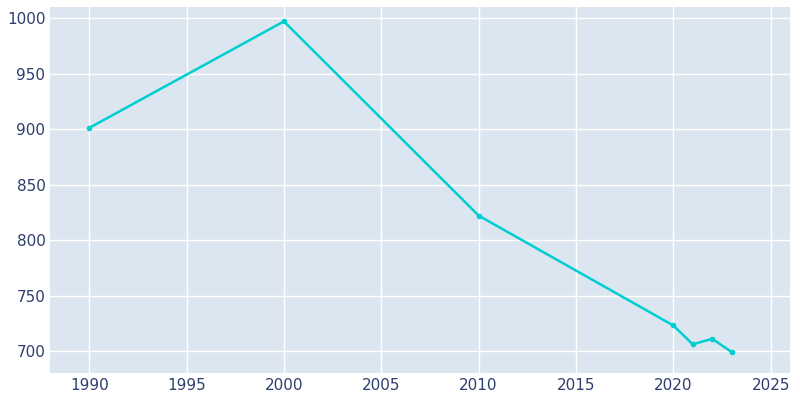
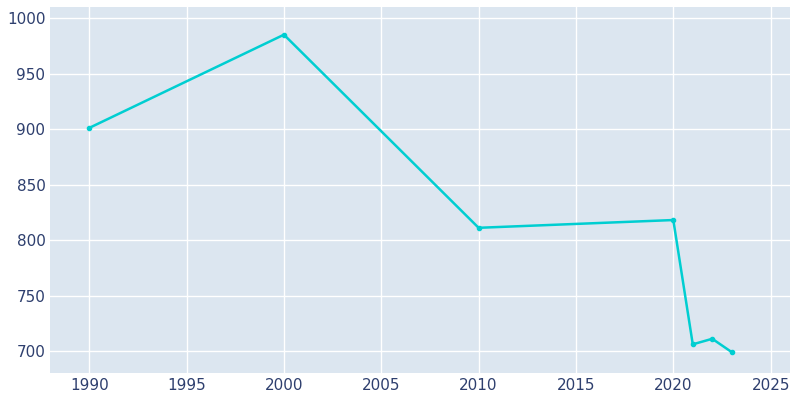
2000: 997 -> 985
2010: 822 -> 811
2020: 723 -> 818
